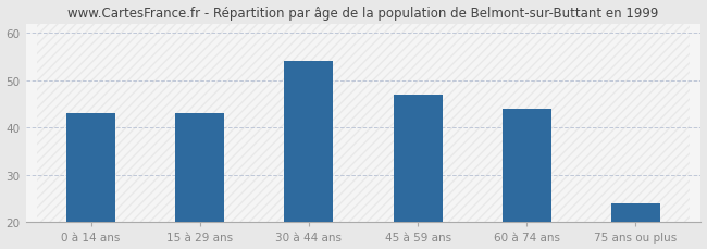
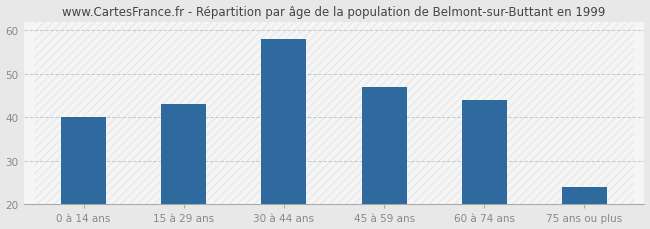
0 à 14 ans: 43 -> 40
30 à 44 ans: 54 -> 58
